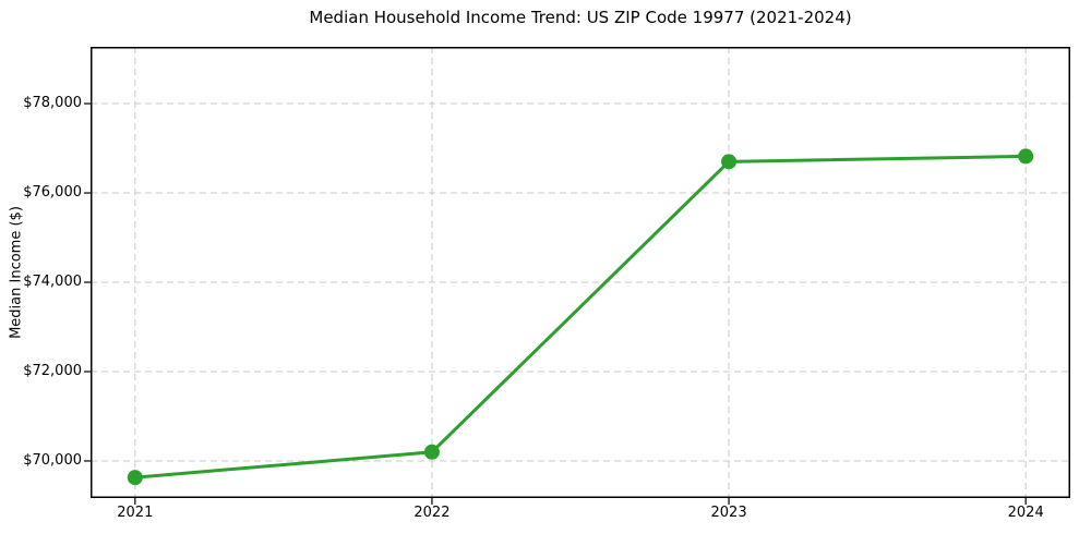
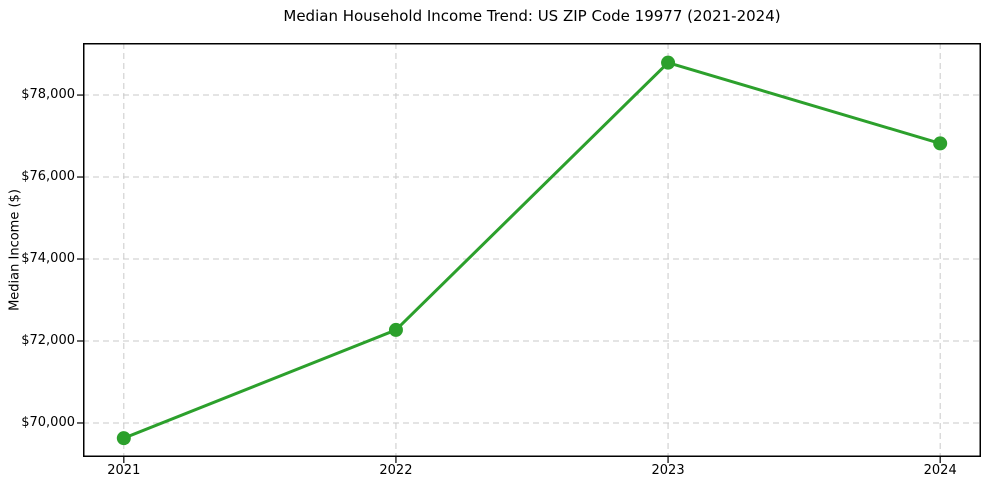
2022: $70200 -> $72300
2023: $76700 -> $78800
